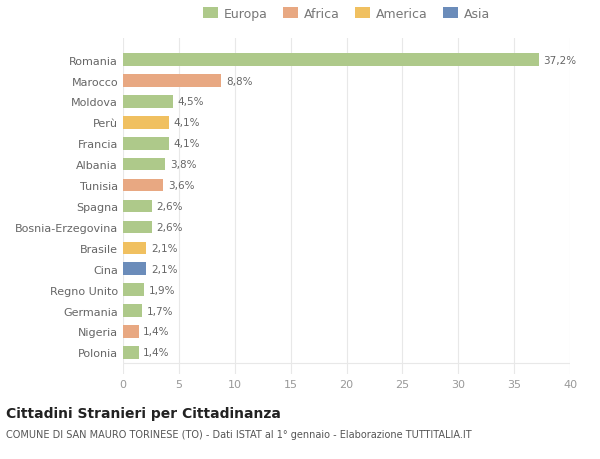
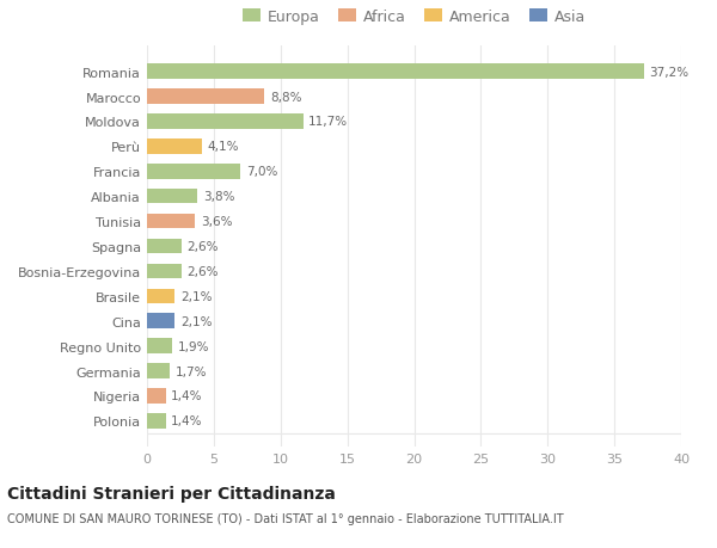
Moldova: 4,5% -> 11,7%
Francia: 4,1% -> 7,0%
